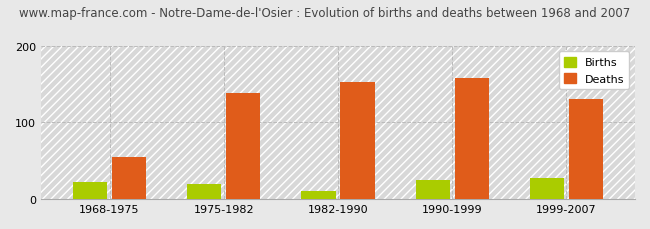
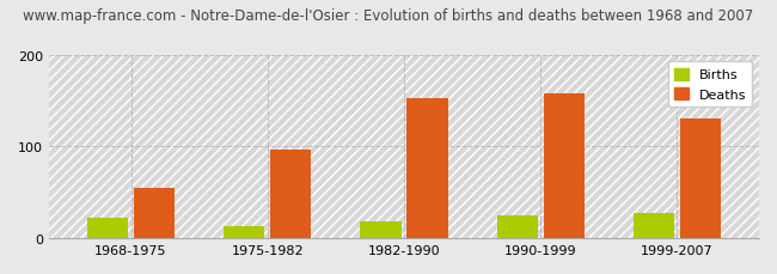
Births/1975-1982: 20 -> 13
Deaths/1975-1982: 138 -> 96
Births/1982-1990: 10 -> 18
